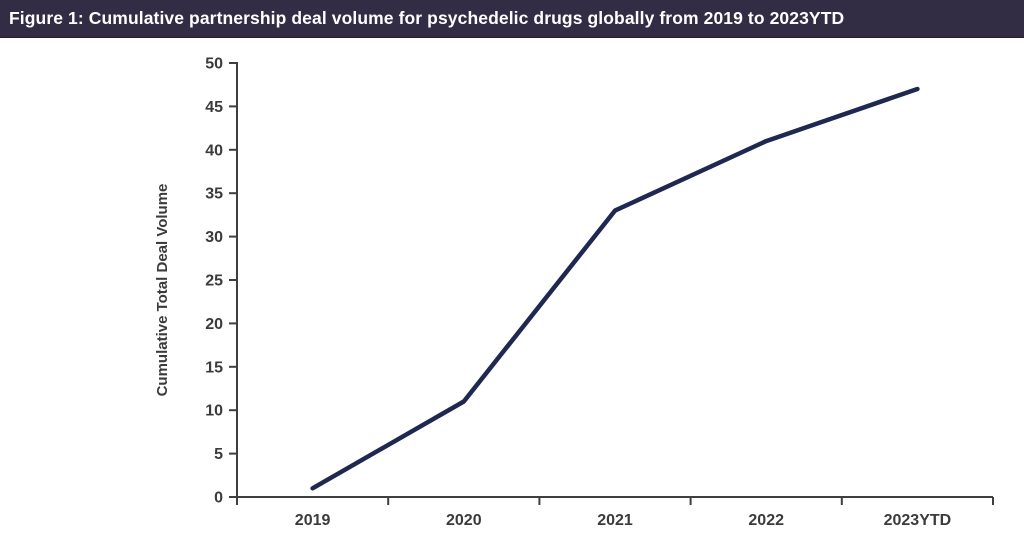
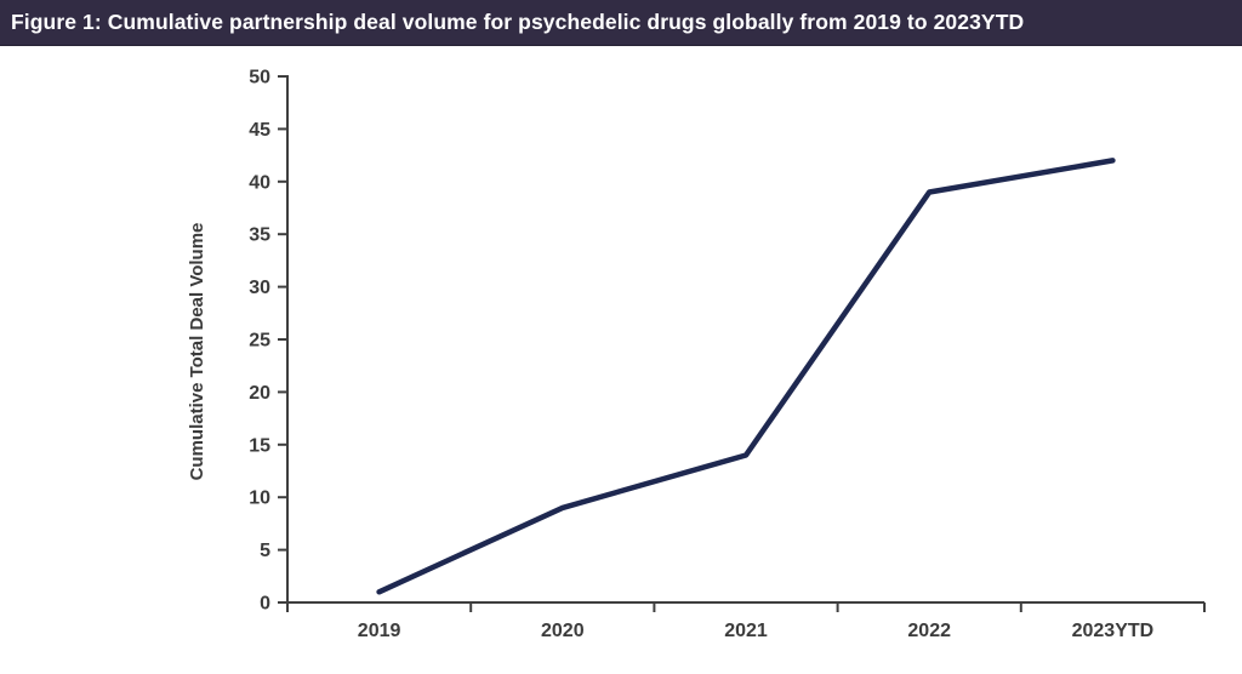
2020: 11 -> 9
2021: 33 -> 14
2022: 41 -> 39
2023YTD: 47 -> 42
